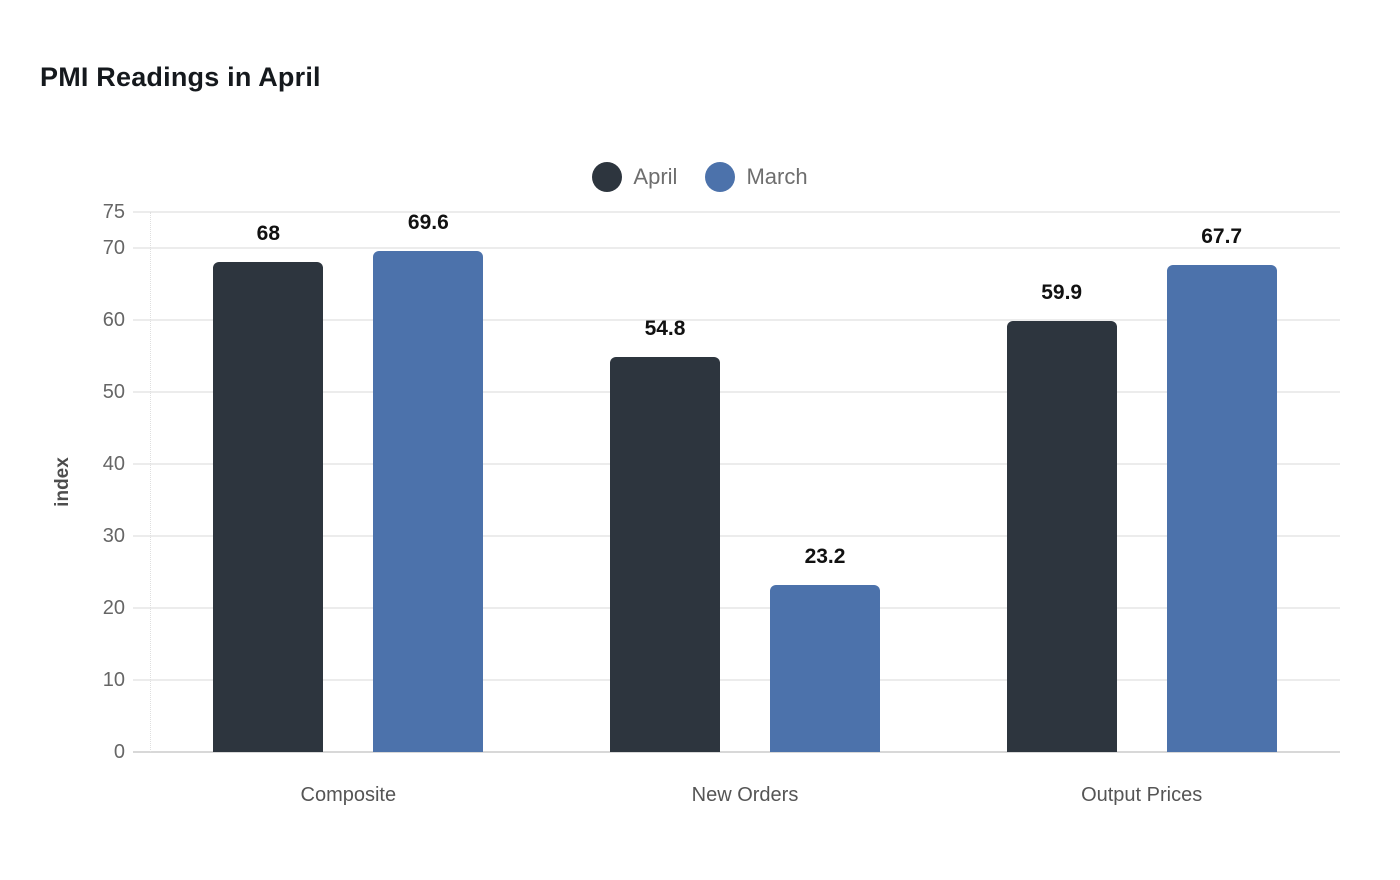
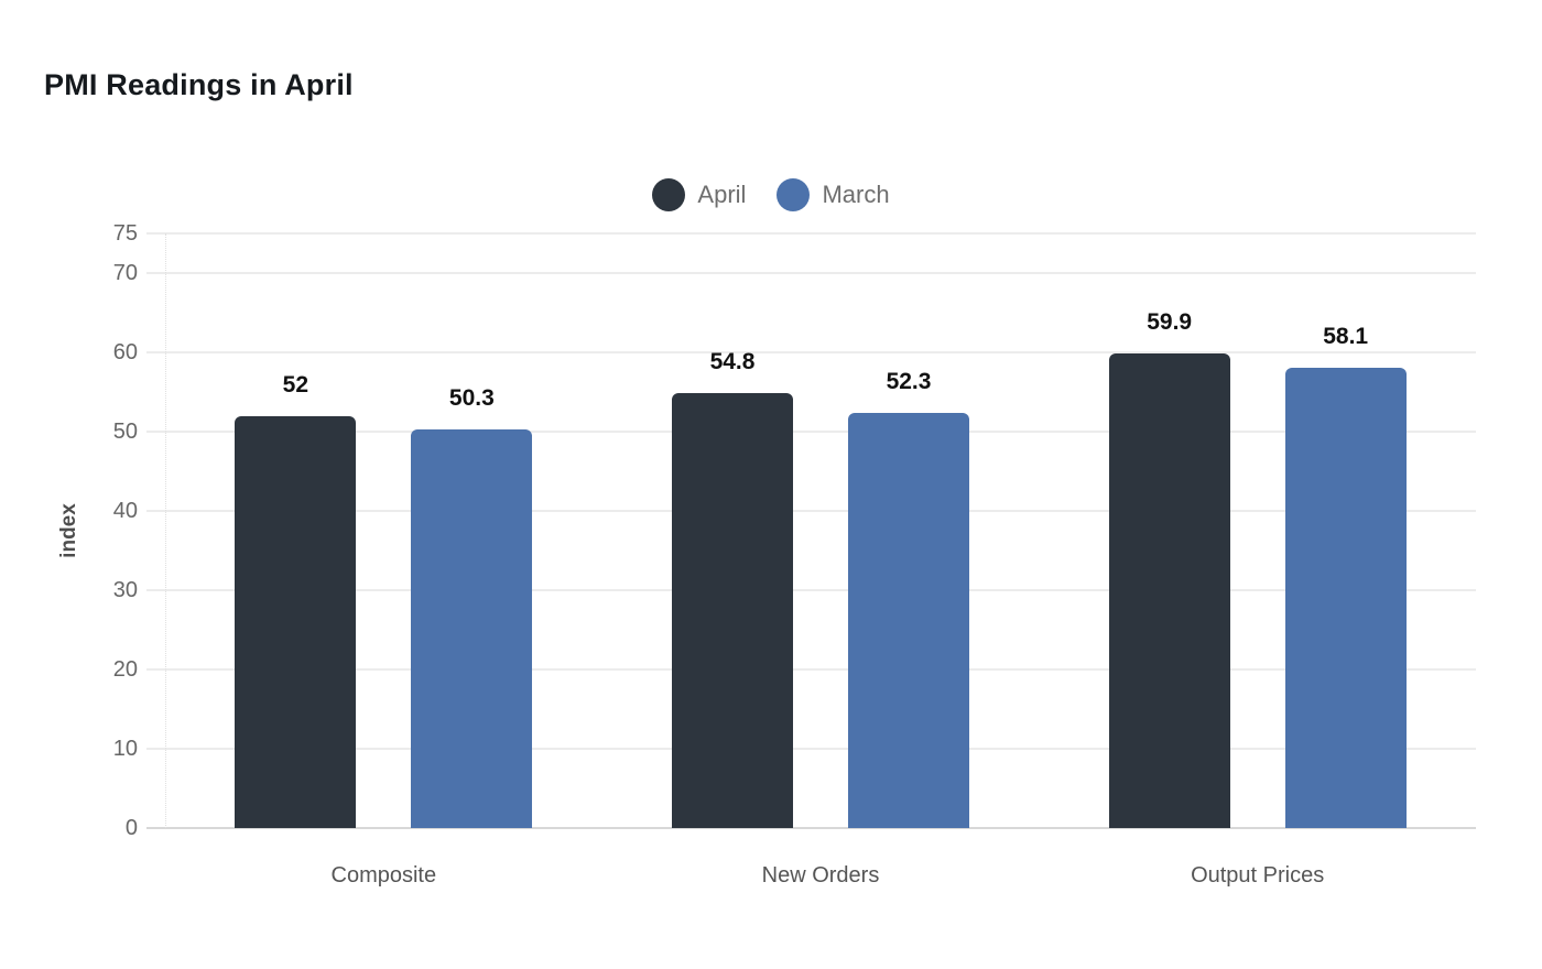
April/Composite: 68 -> 52
March/Composite: 69.6 -> 50.3
March/New Orders: 23.2 -> 52.3
March/Output Prices: 67.7 -> 58.1
